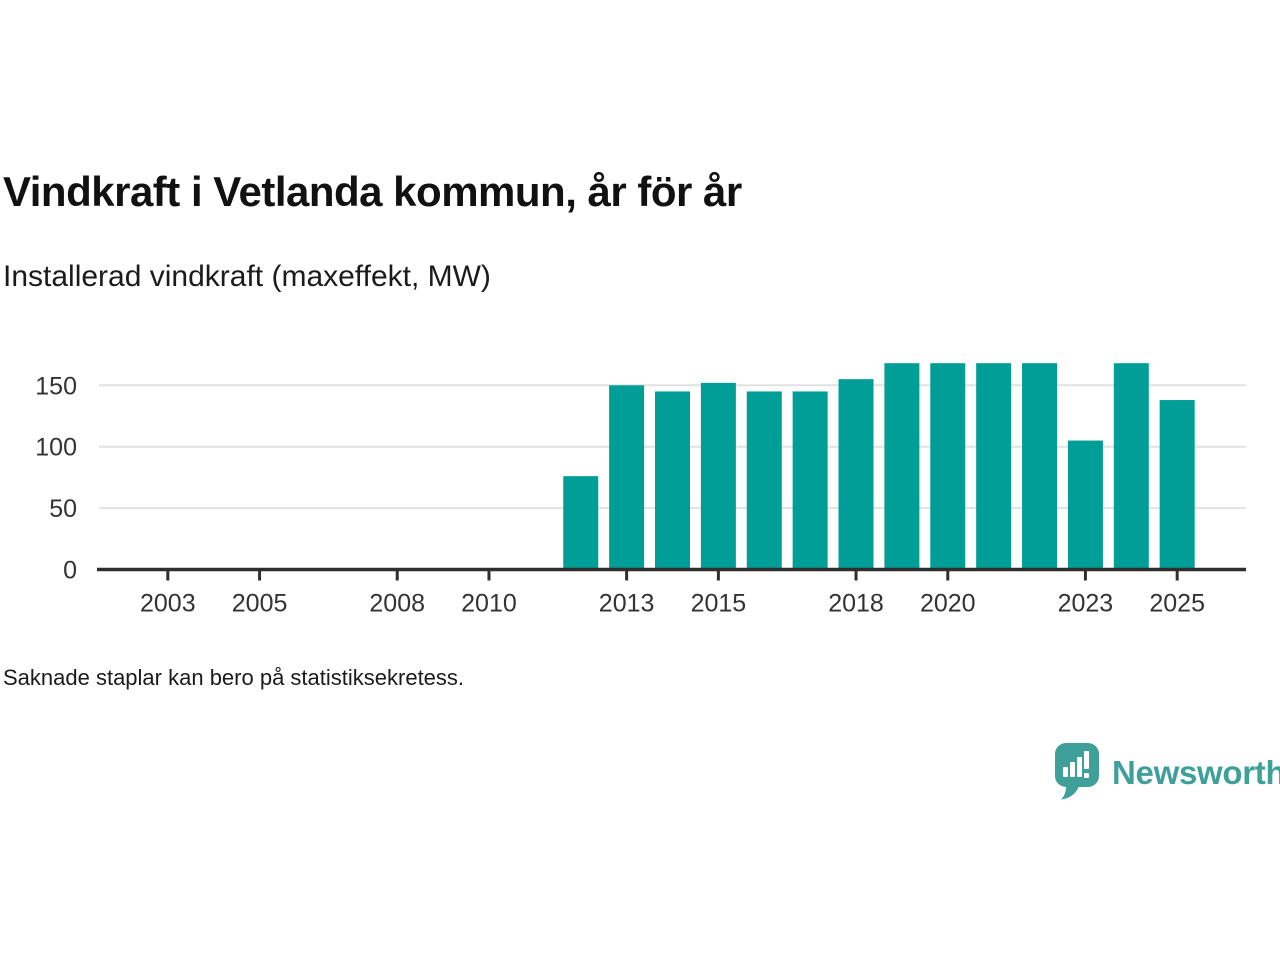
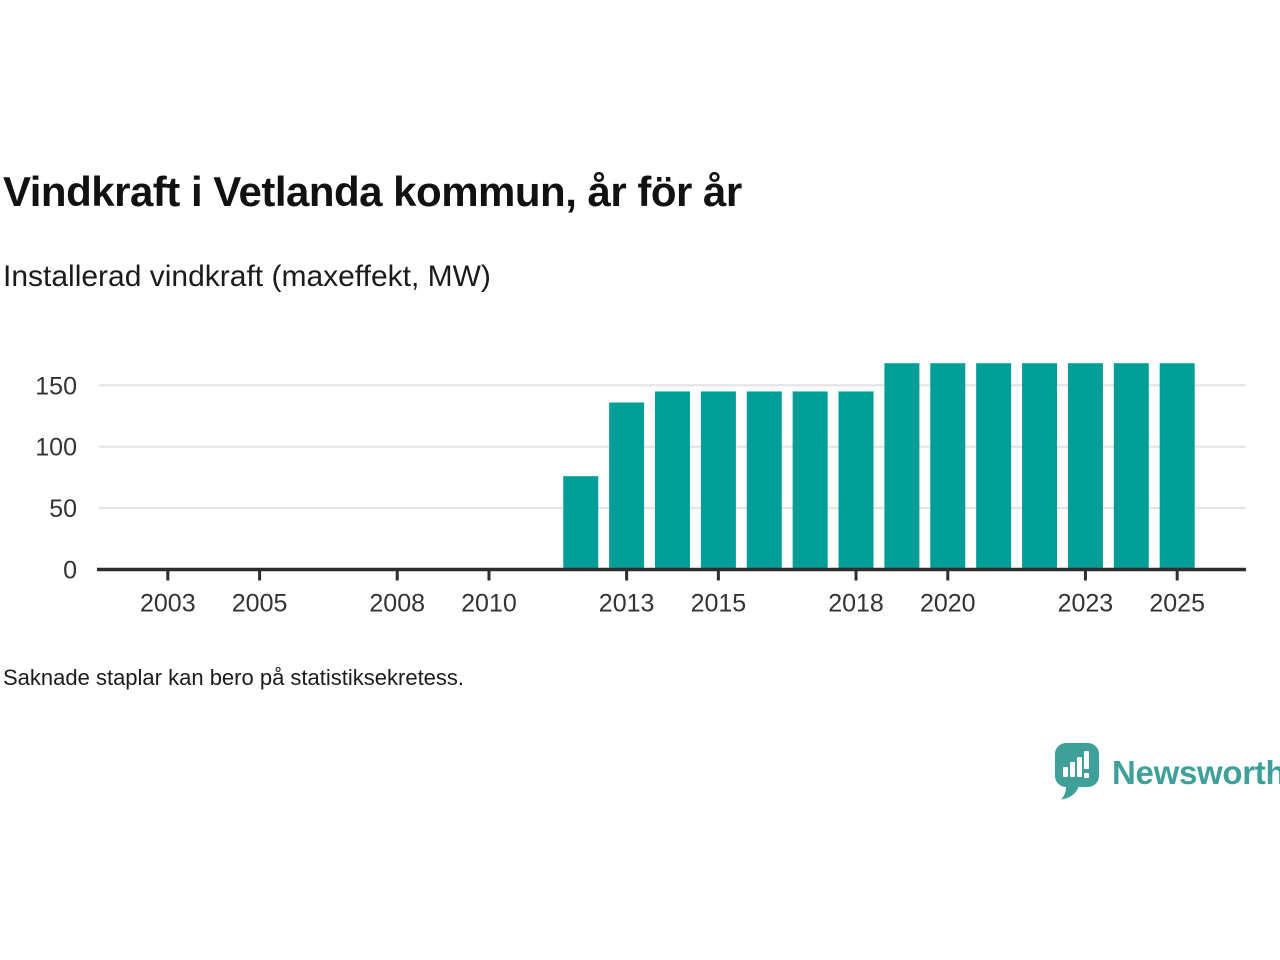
2013: 150 -> 136
2015: 152 -> 145
2018: 155 -> 145
2023: 105 -> 168
2025: 138 -> 168
